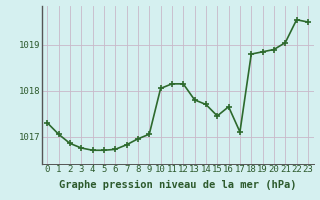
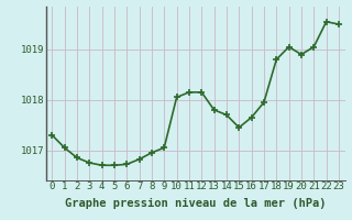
17: 1017.10 -> 1017.95
19: 1018.85 -> 1019.05
